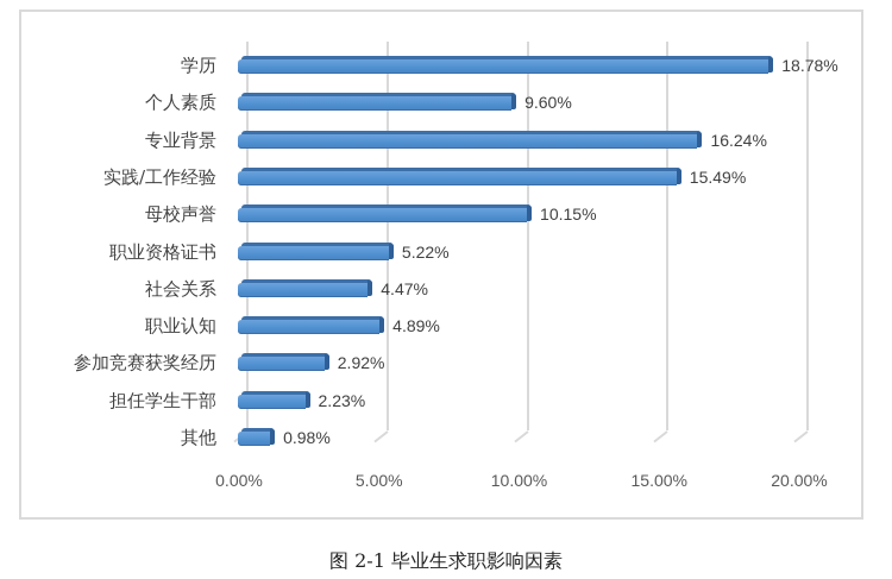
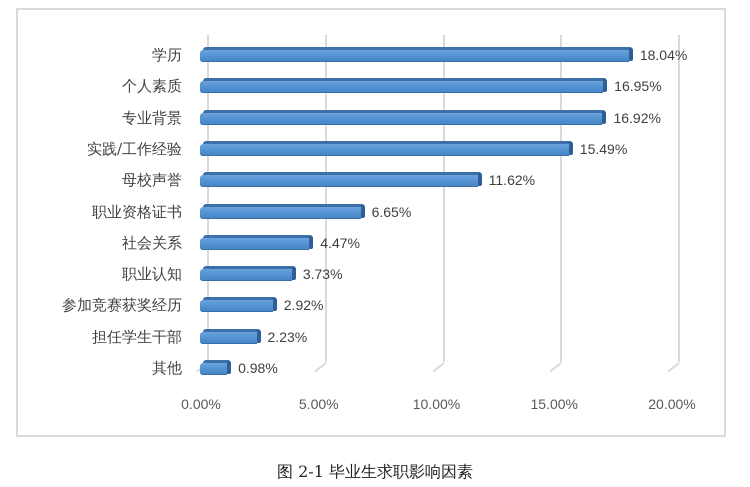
学历: 18.78% -> 18.04%
个人素质: 9.60% -> 16.95%
专业背景: 16.24% -> 16.92%
母校声誉: 10.15% -> 11.62%
职业资格证书: 5.22% -> 6.65%
职业认知: 4.89% -> 3.73%
